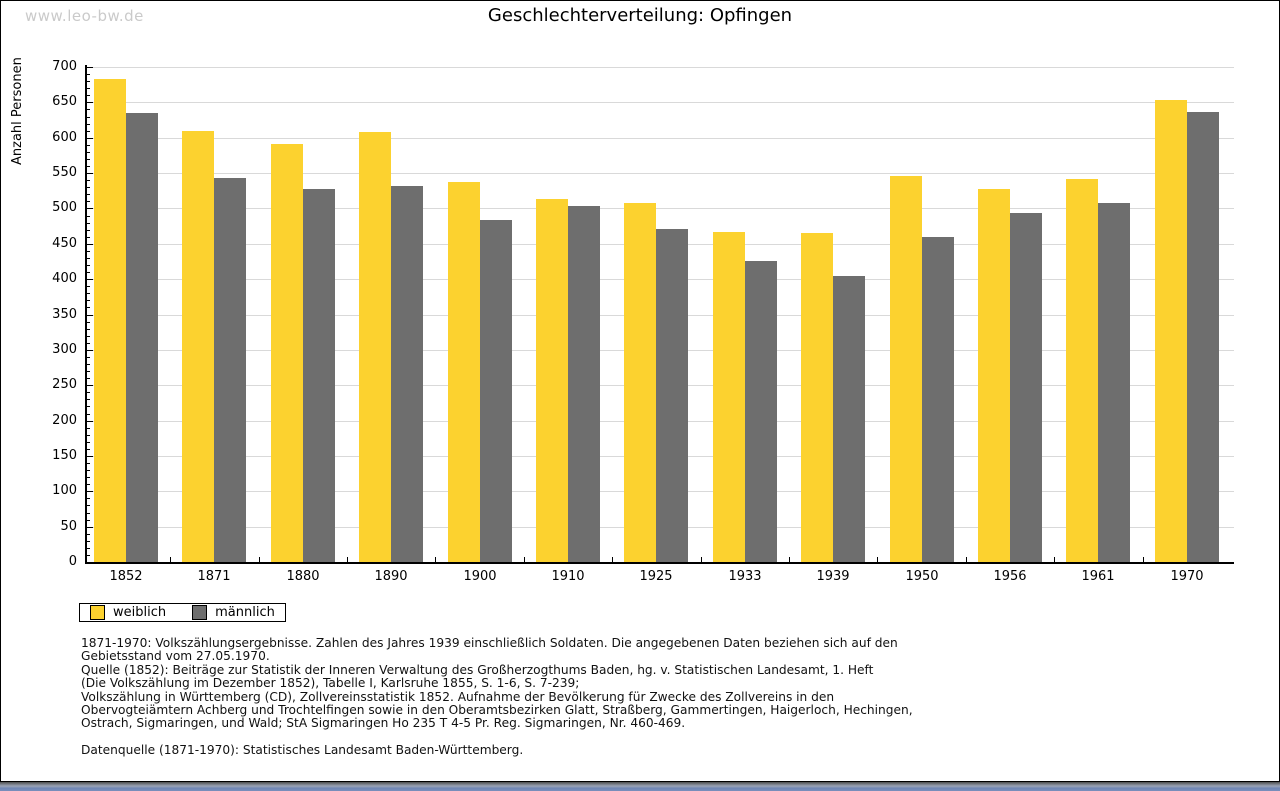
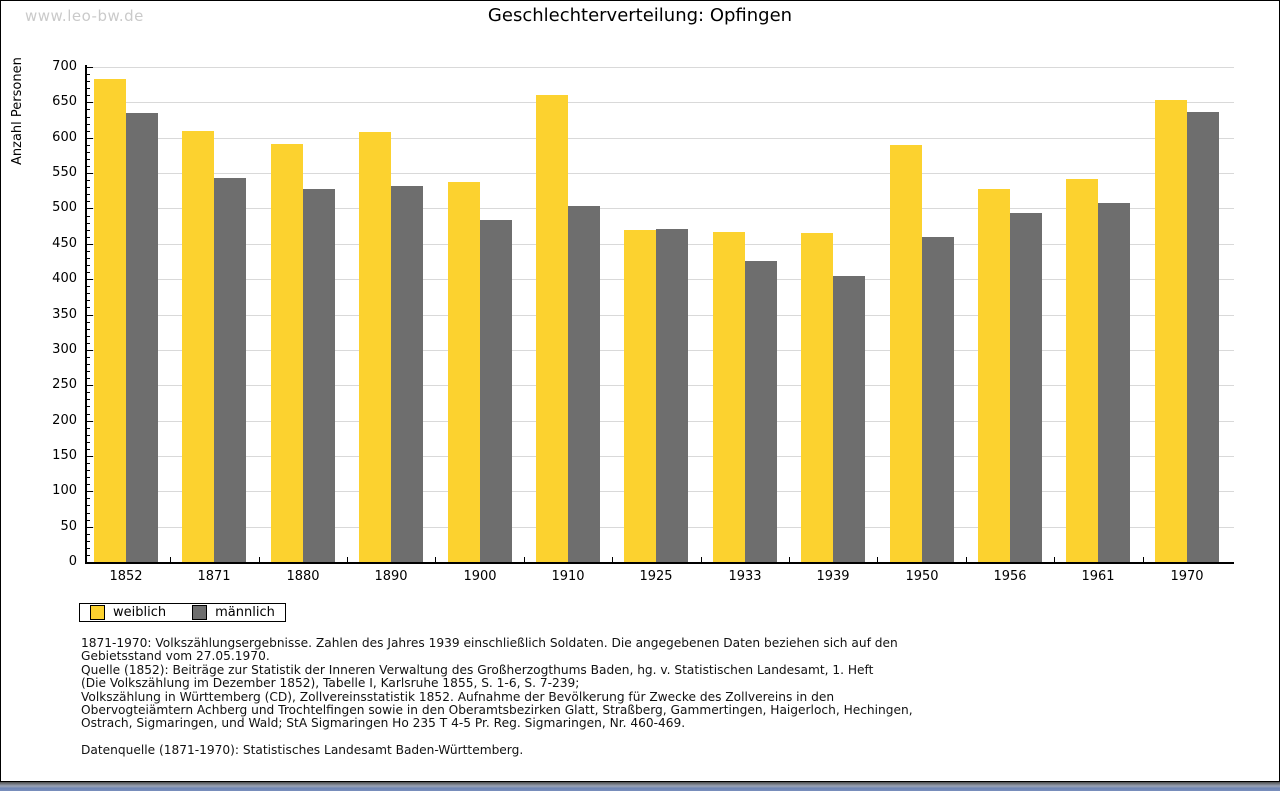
weiblich/1910: 510 -> 660
weiblich/1925: 510 -> 470
weiblich/1950: 550 -> 590
